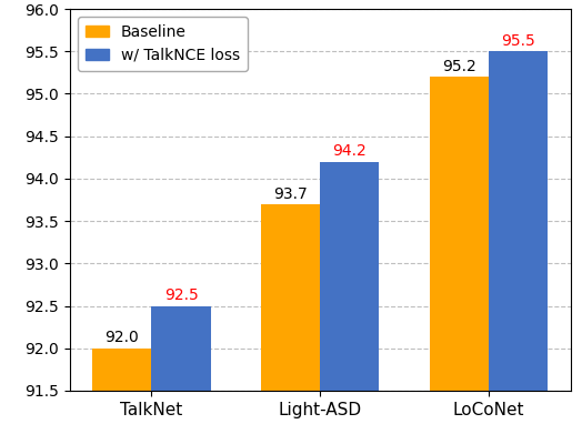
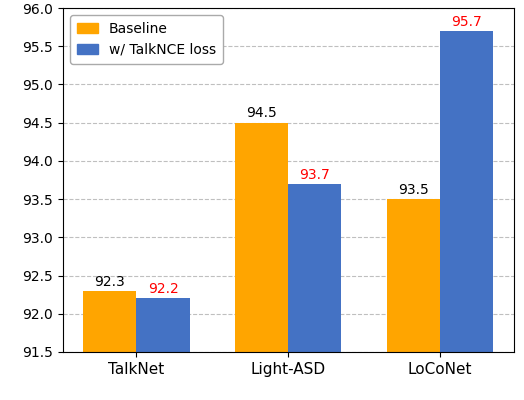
Baseline/TalkNet: 92.0 -> 92.3
w/ TalkNCE loss/TalkNet: 92.5 -> 92.2
Baseline/Light-ASD: 93.7 -> 94.5
w/ TalkNCE loss/Light-ASD: 94.2 -> 93.7
Baseline/LoCoNet: 95.2 -> 93.5
w/ TalkNCE loss/LoCoNet: 95.5 -> 95.7
